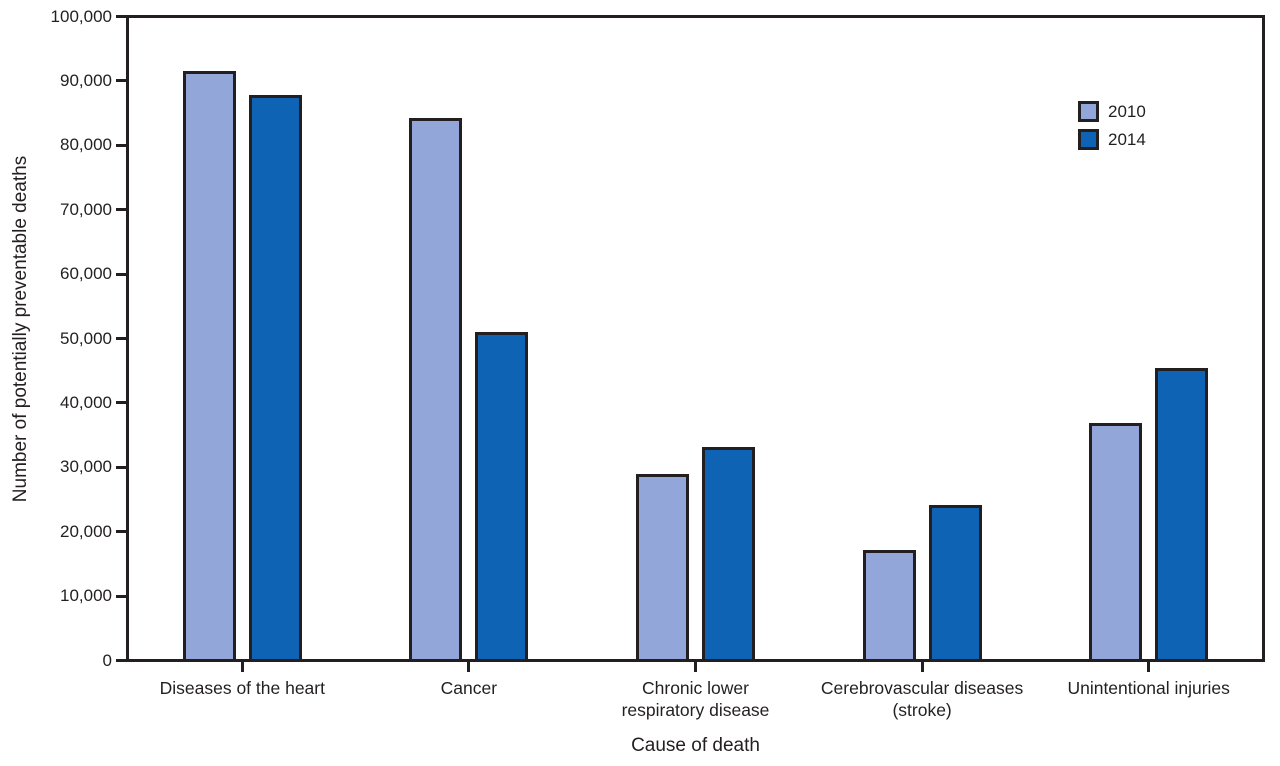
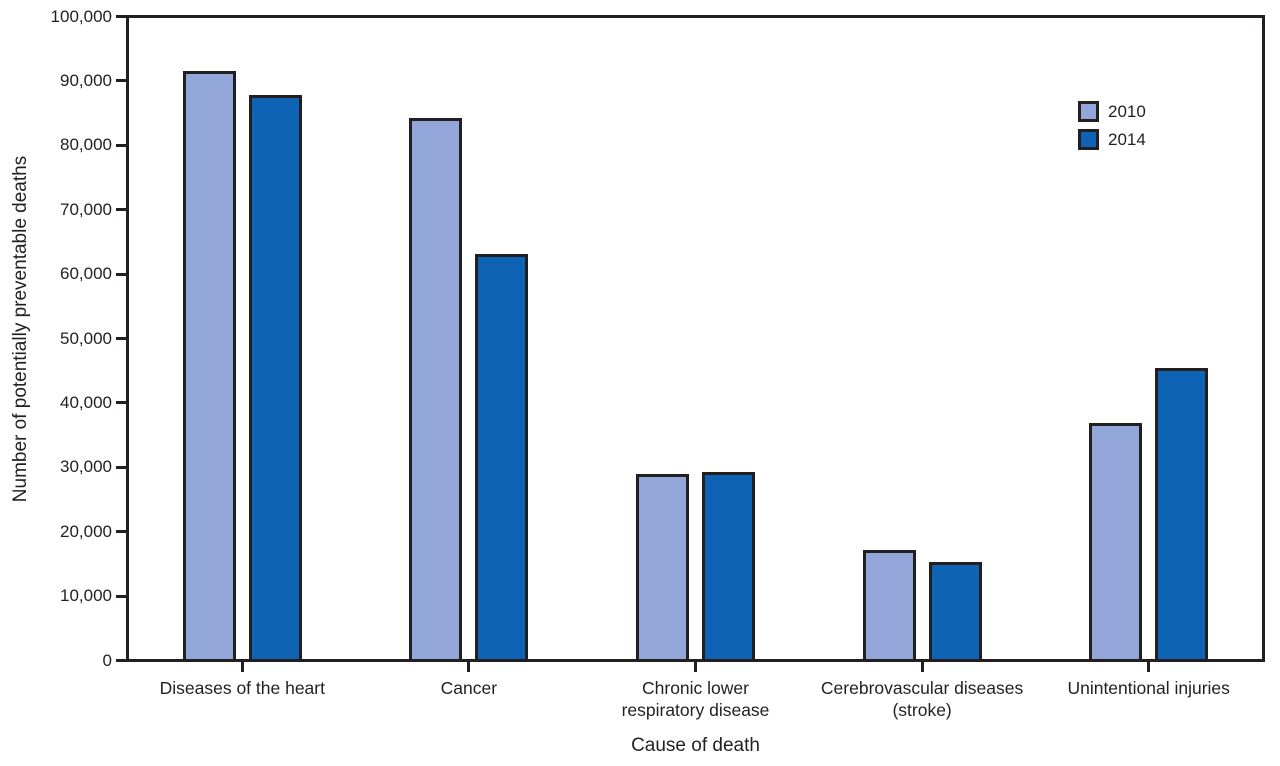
2014/Cancer: 51000 -> 63000
2014/Chronic lower respiratory disease: 33000 -> 29000
2014/Cerebrovascular diseases (stroke): 24000 -> 15000
